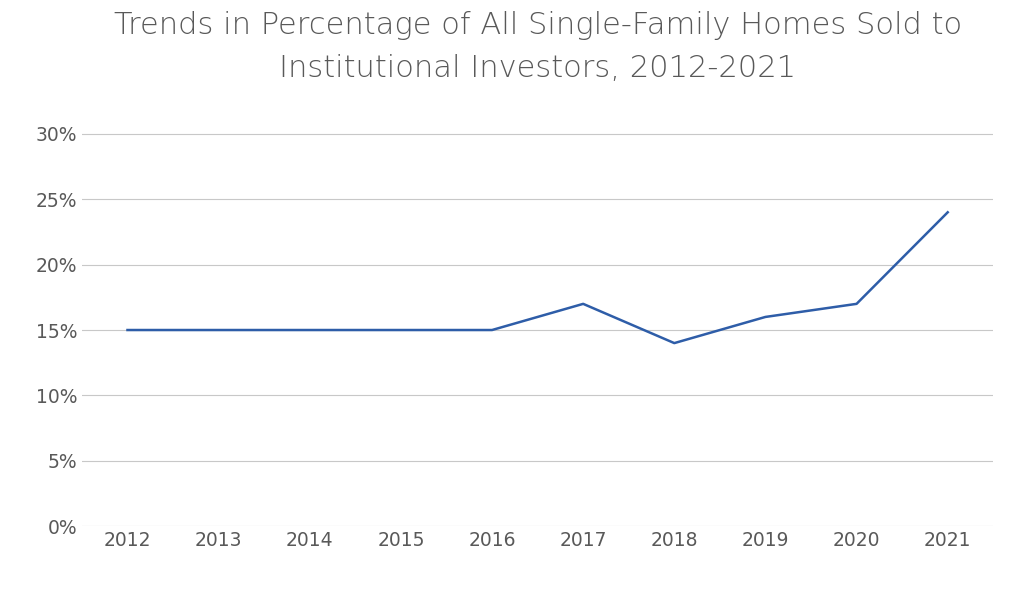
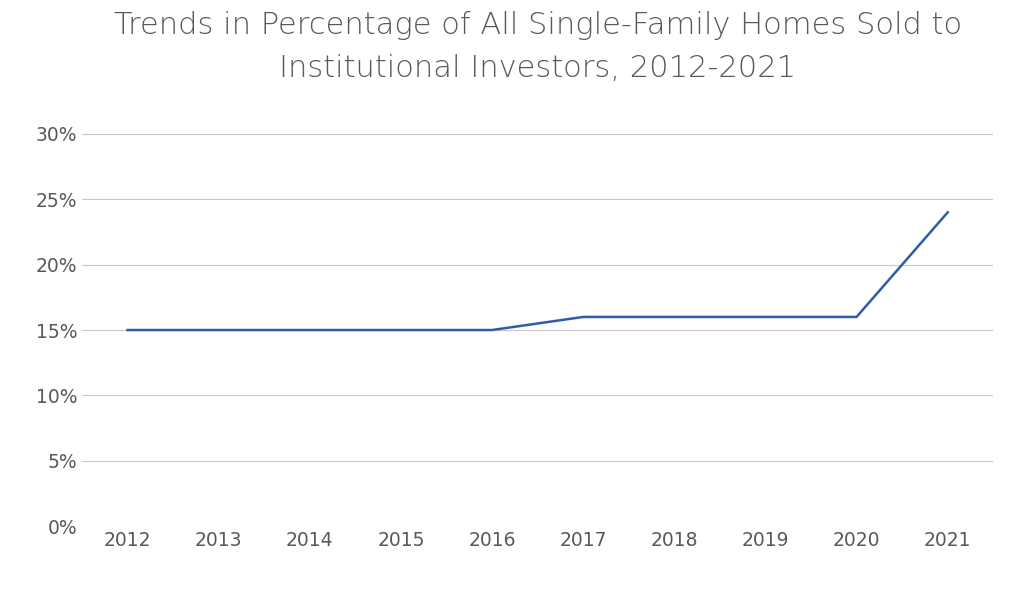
2017: 17% -> 16%
2018: 14% -> 16%
2020: 17% -> 16%
